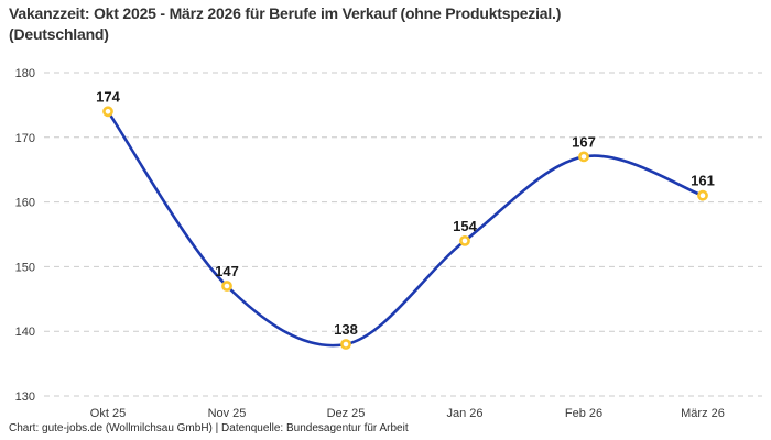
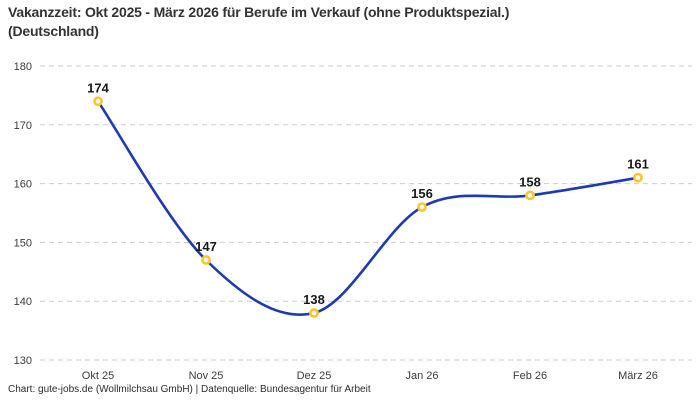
Jan 26: 154 -> 156
Feb 26: 167 -> 158
